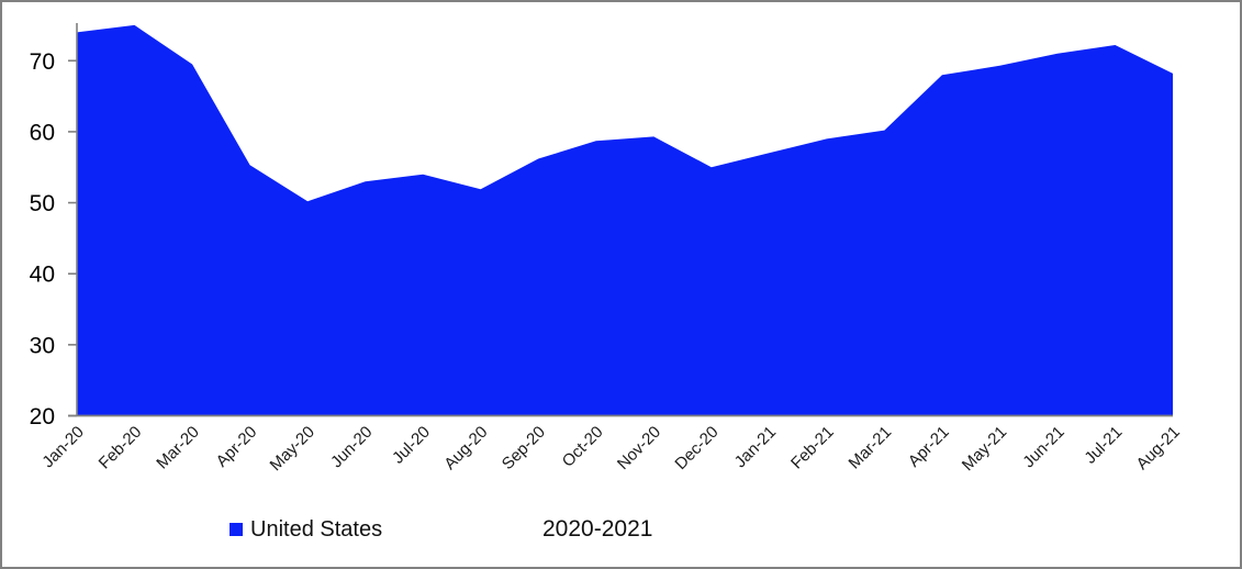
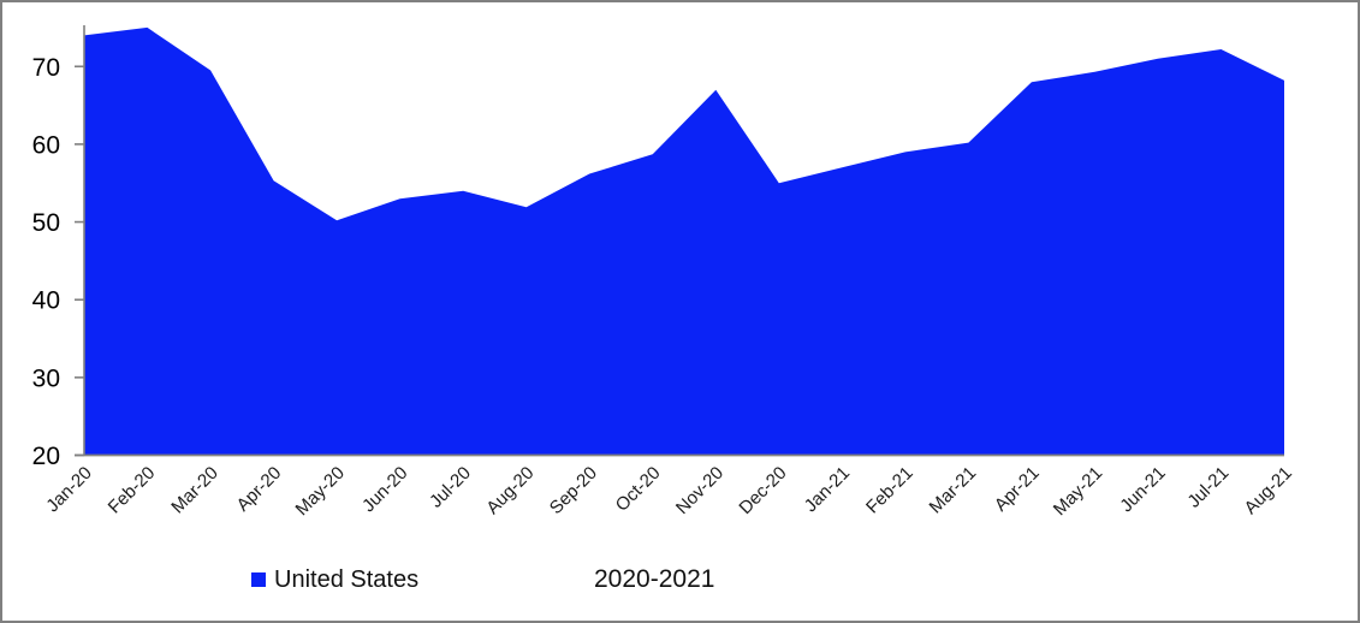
Nov-20: 59 -> 67
